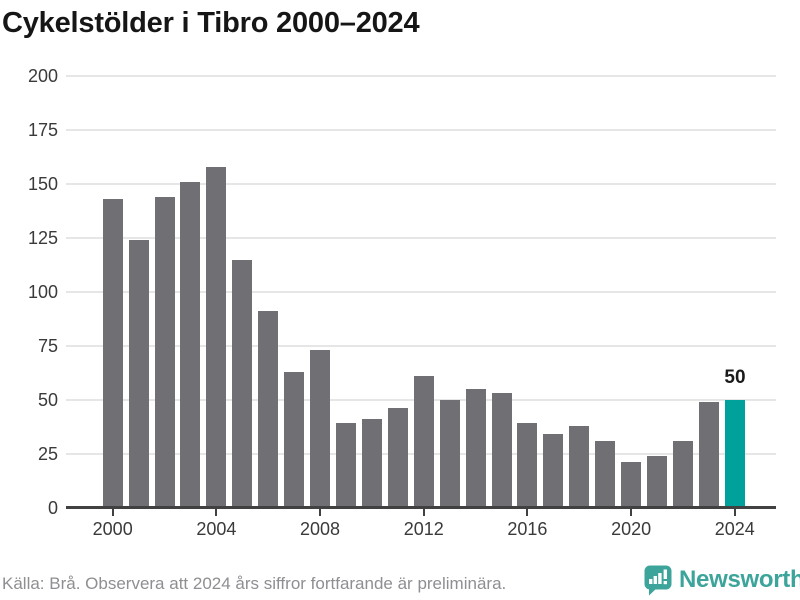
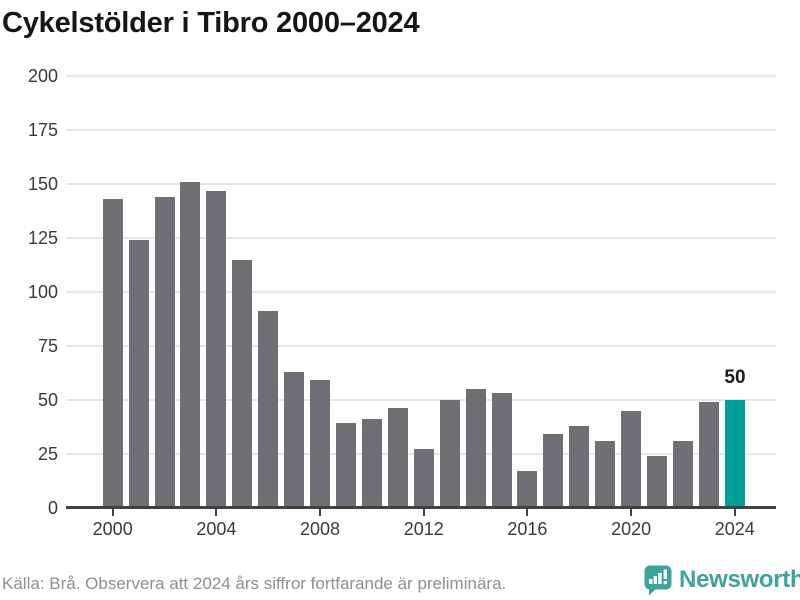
2004: 158 -> 147
2008: 73 -> 59
2012: 61 -> 27
2016: 39 -> 17
2020: 21 -> 45
